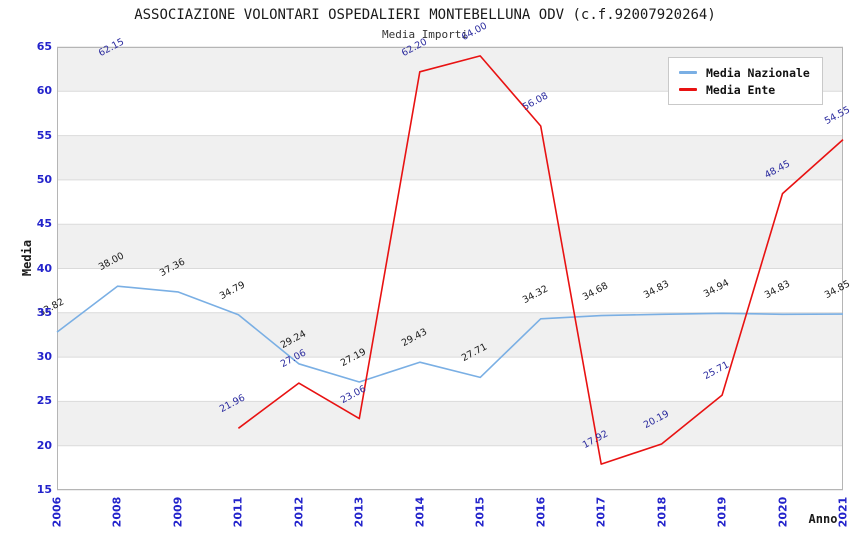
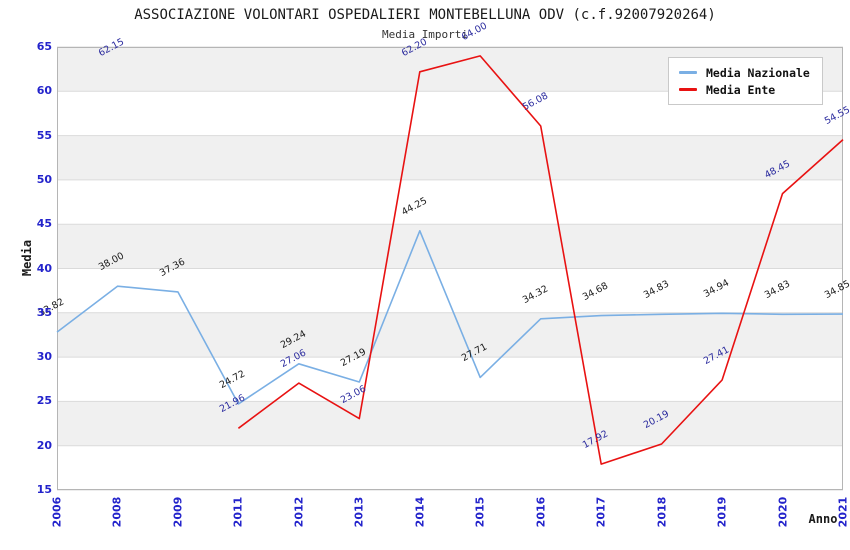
Media Nazionale/2011: 34.79 -> 24.72
Media Nazionale/2014: 29.43 -> 44.25
Media Ente/2019: 25.71 -> 27.41
